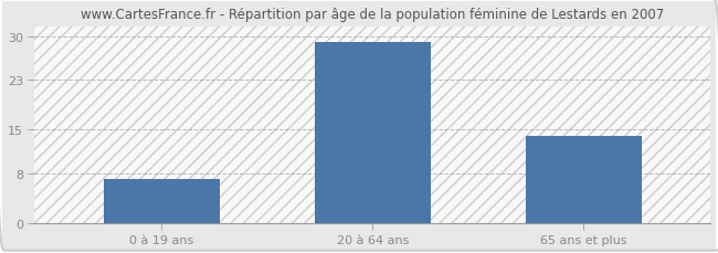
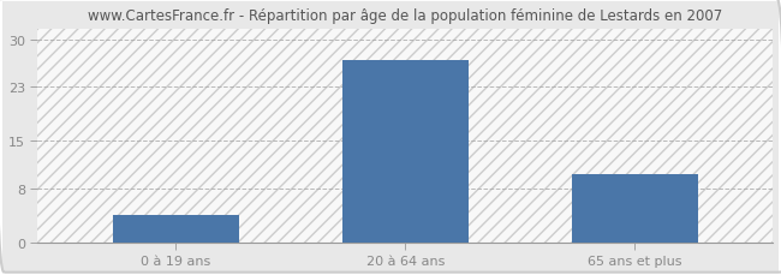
0 à 19 ans: 7 -> 4
20 à 64 ans: 29 -> 27
65 ans et plus: 14 -> 10
